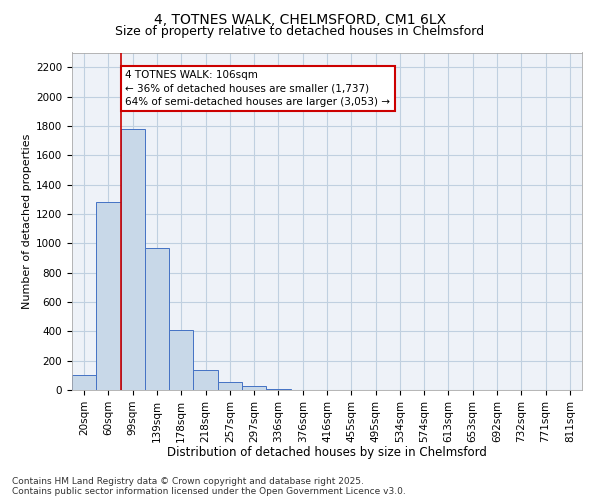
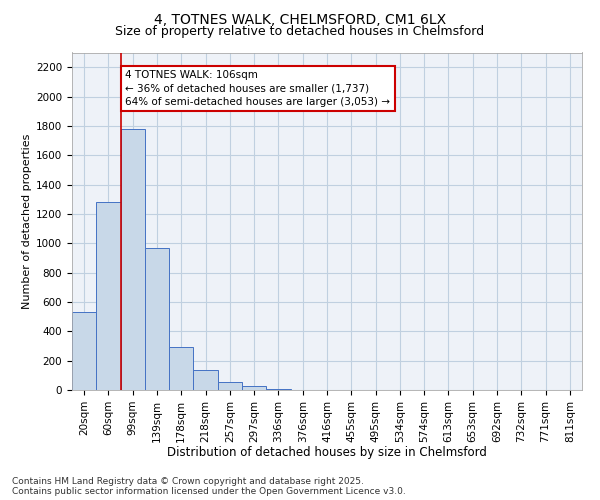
20sqm: 100 -> 530
178sqm: 410 -> 290
